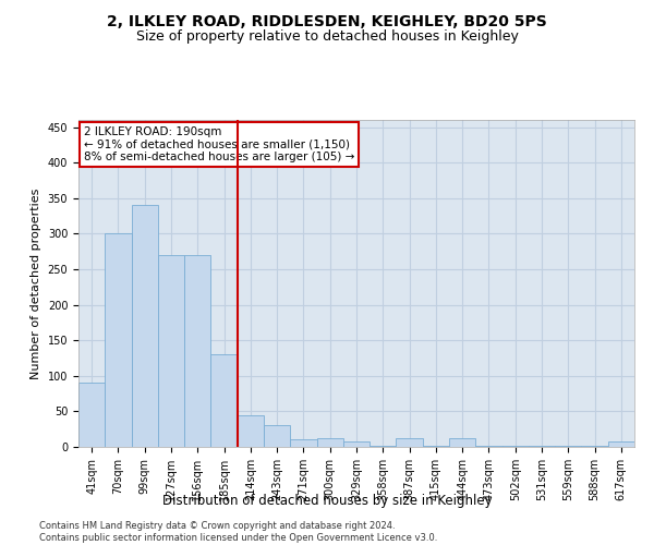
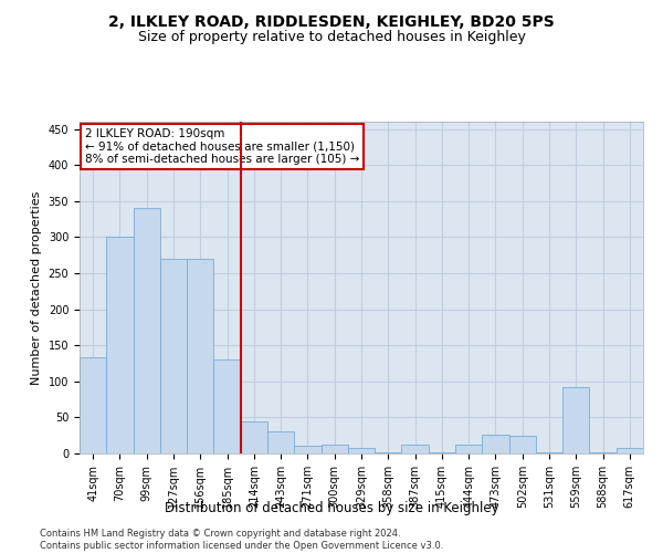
41sqm: 90 -> 134
473sqm: 1 -> 26
502sqm: 1 -> 24
559sqm: 1 -> 92
